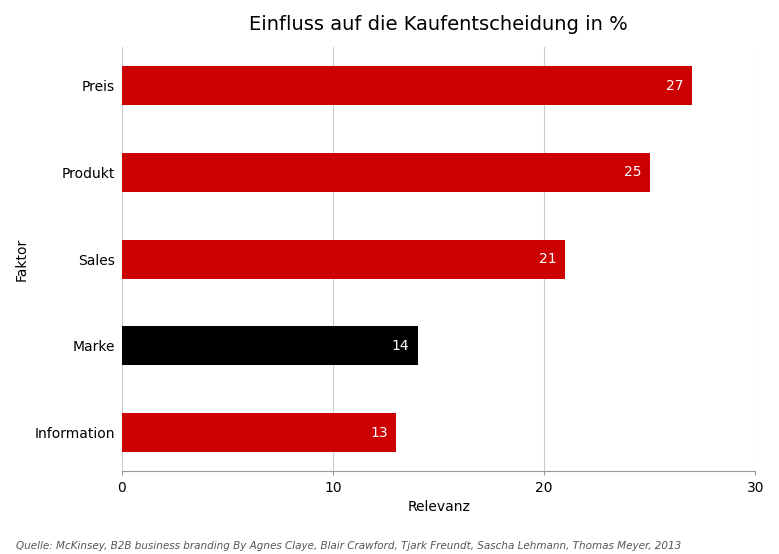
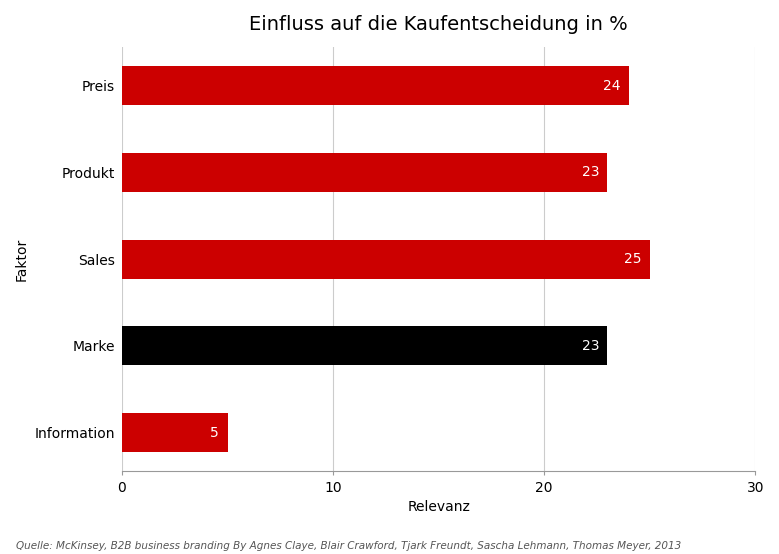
Preis: 27 -> 24
Produkt: 25 -> 23
Sales: 21 -> 25
Marke: 14 -> 23
Information: 13 -> 5
